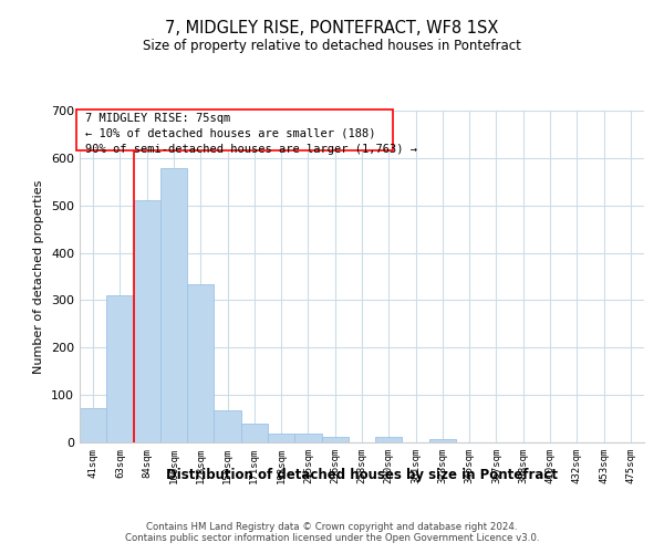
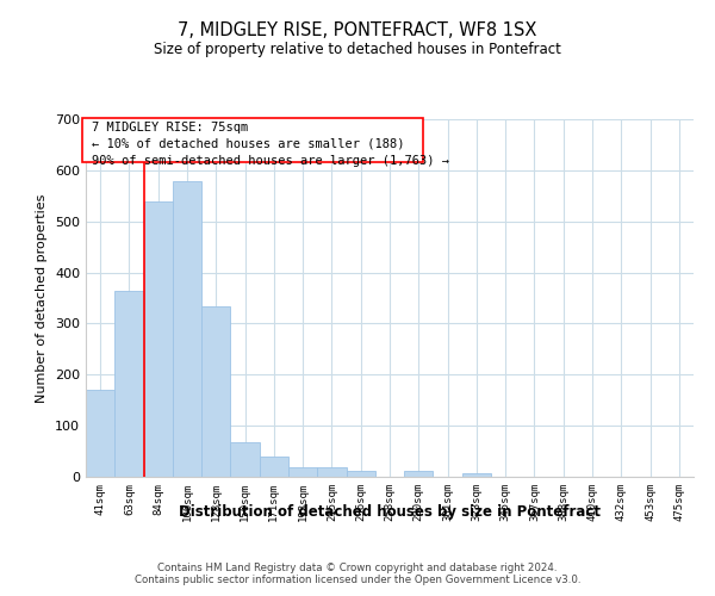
41sqm: 72 -> 170
63sqm: 310 -> 365
84sqm: 510 -> 540
